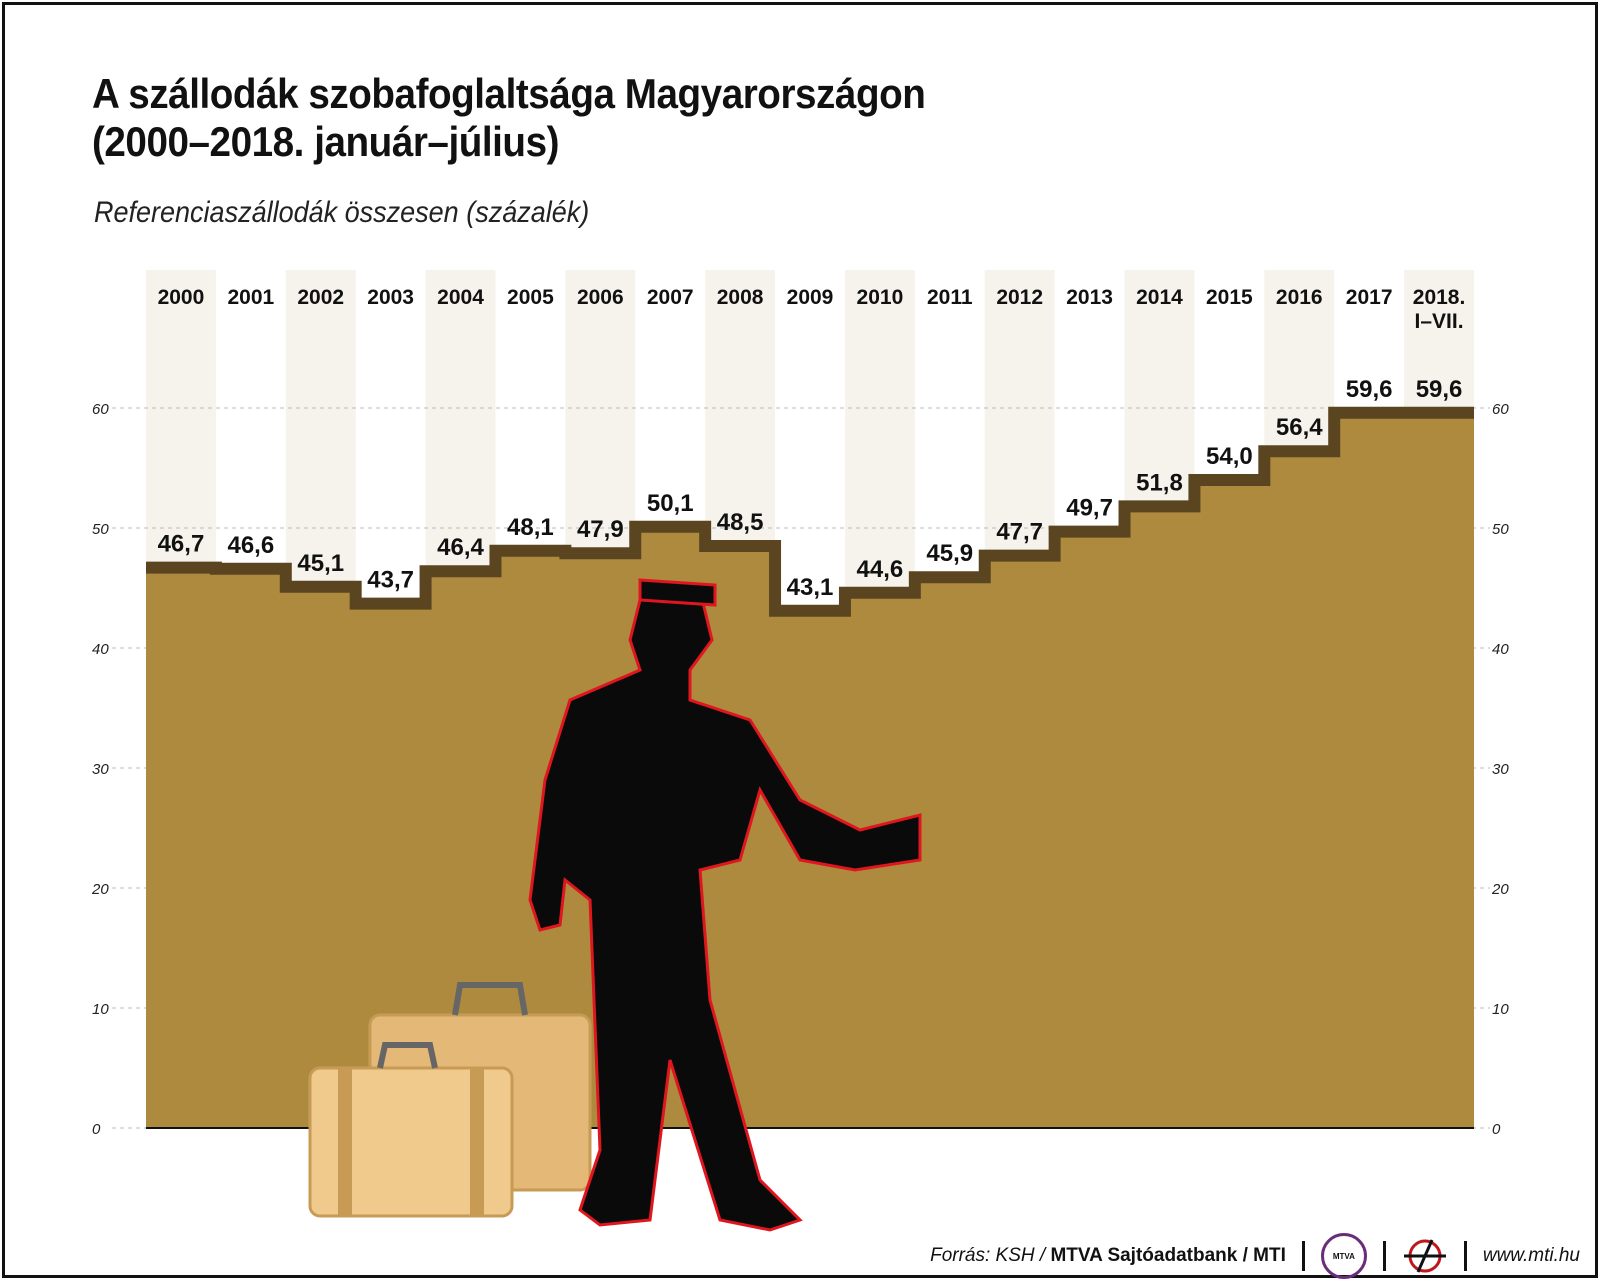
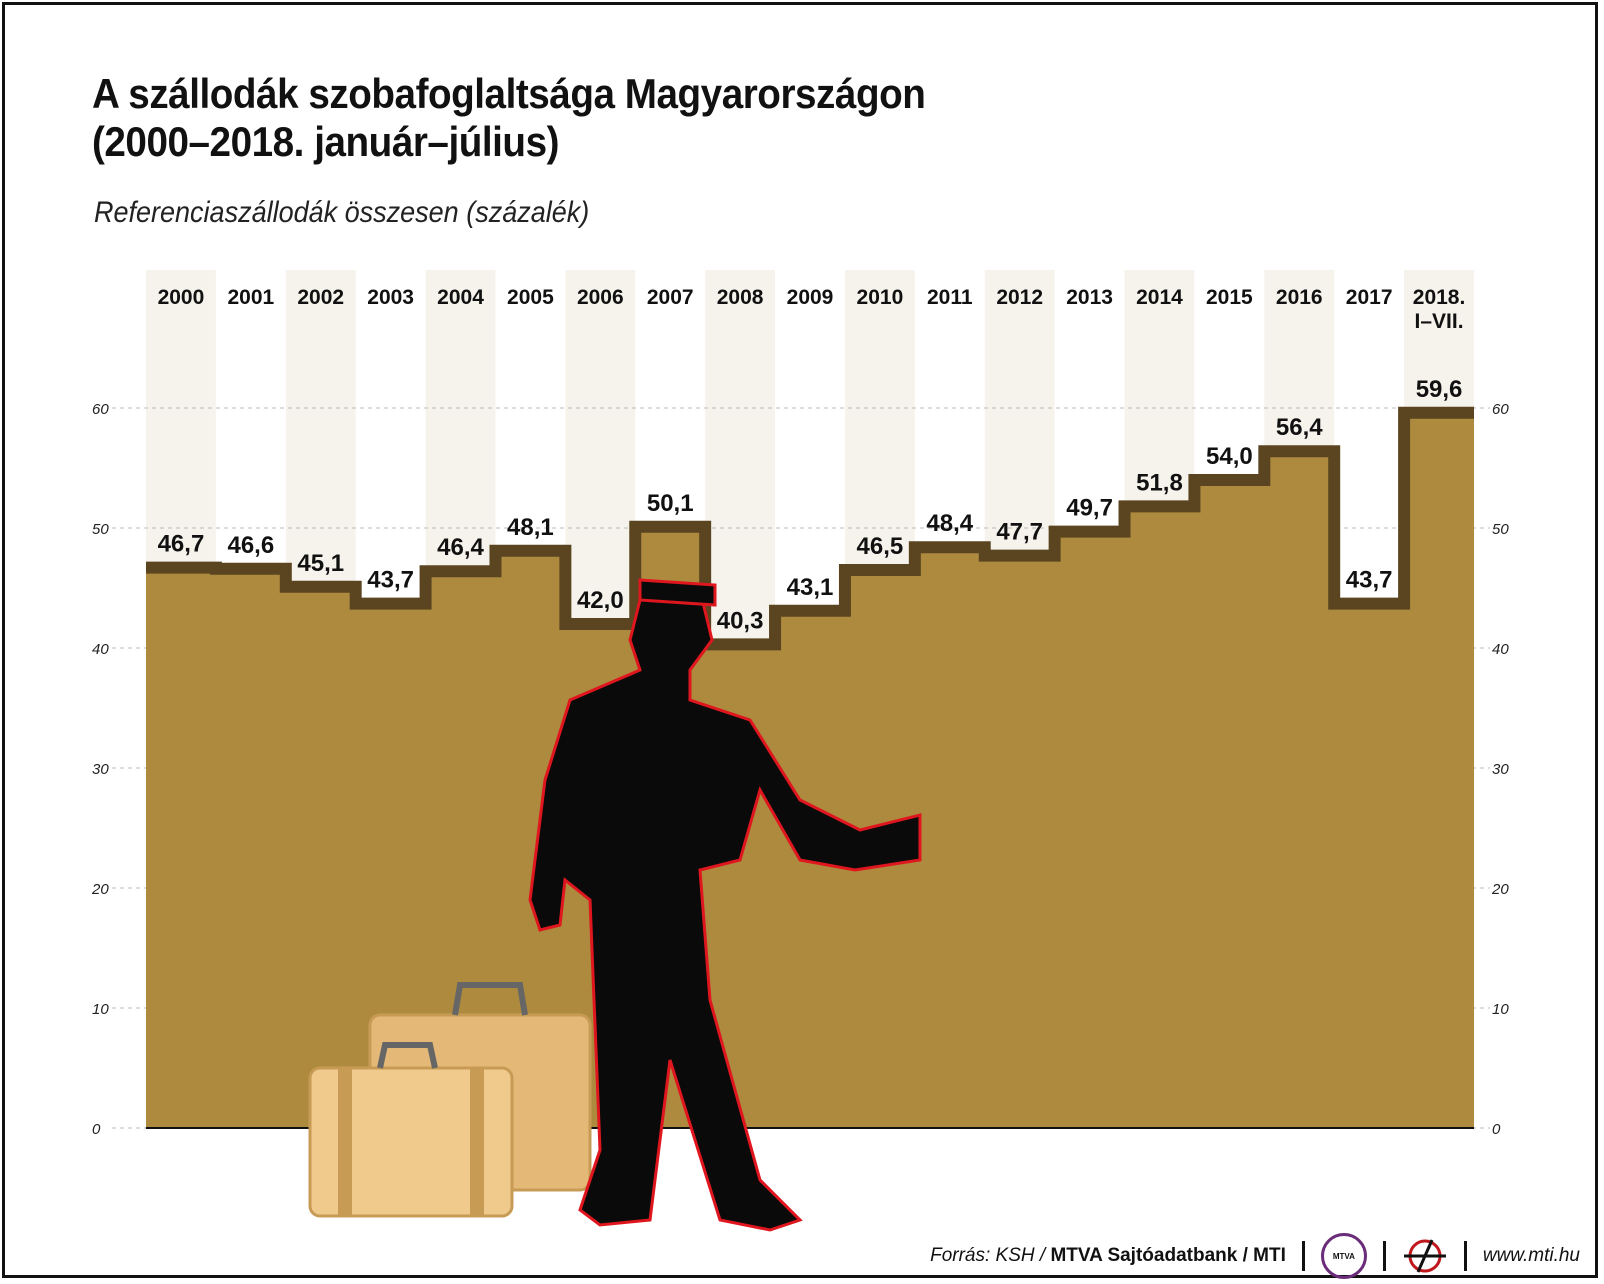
2006: 47,9 -> 42,0
2008: 48,5 -> 40,3
2010: 44,6 -> 46,5
2011: 45,9 -> 48,4
2017: 59,6 -> 43,7
